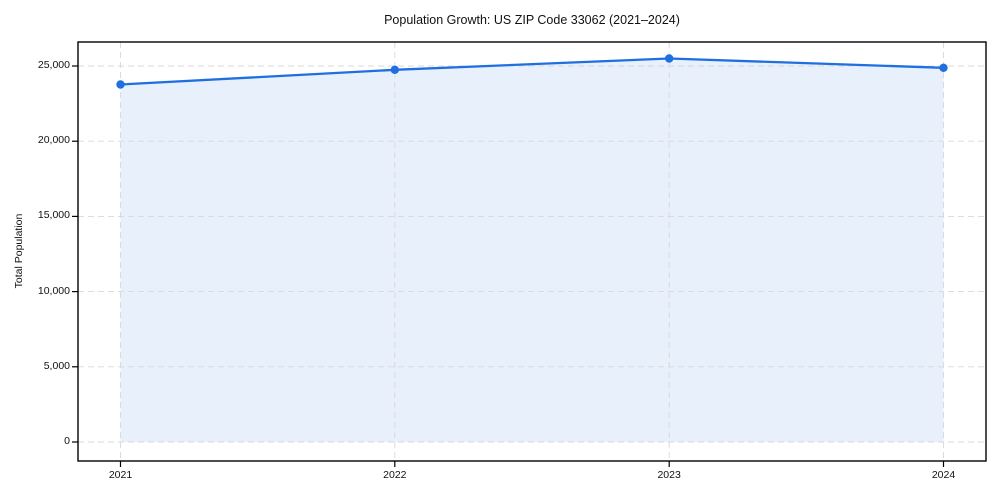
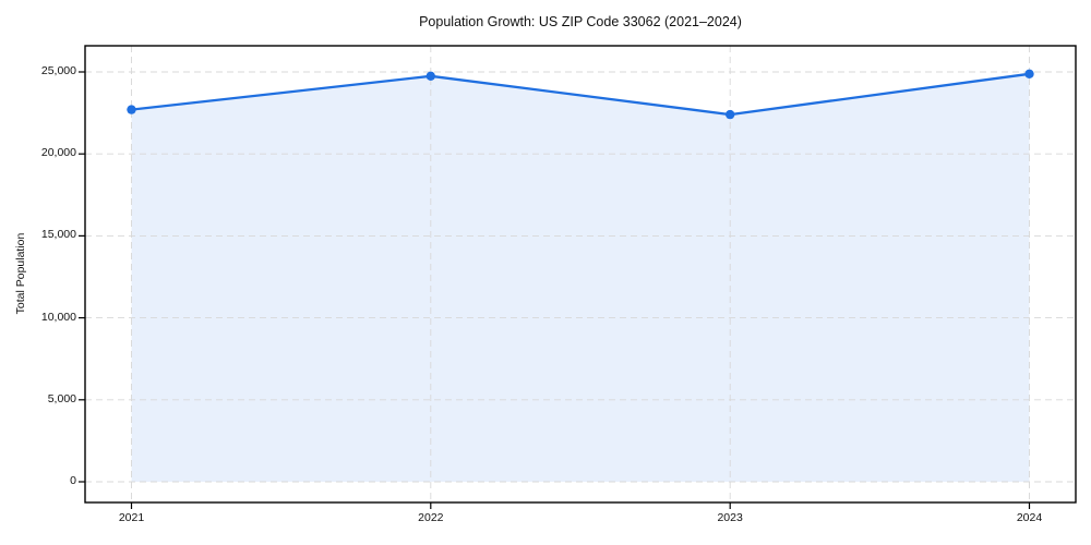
2021: 23800 -> 22700
2023: 25500 -> 22400
